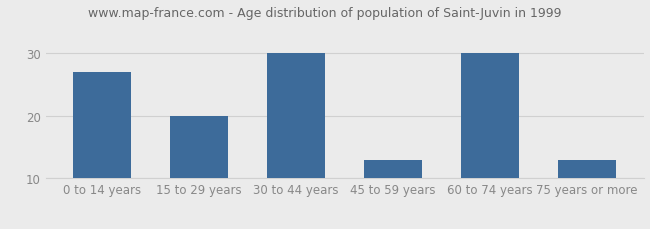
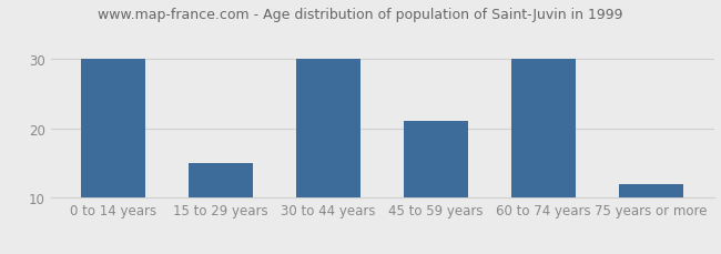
0 to 14 years: 27 -> 30
15 to 29 years: 20 -> 15
45 to 59 years: 13 -> 21
75 years or more: 13 -> 12
